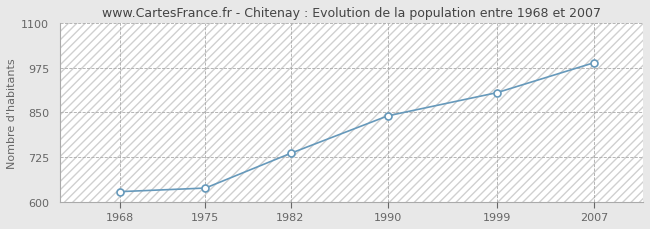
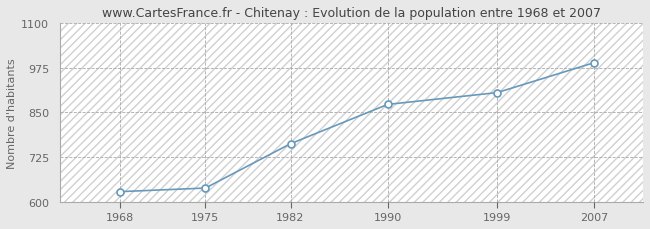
1982: 735 -> 762
1990: 840 -> 872
